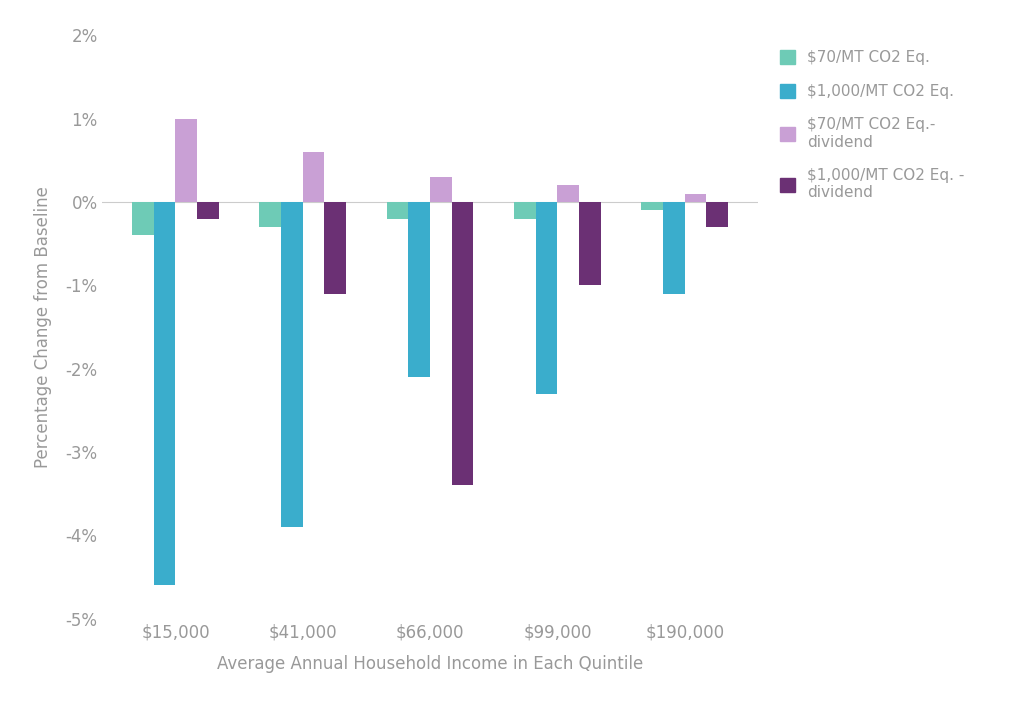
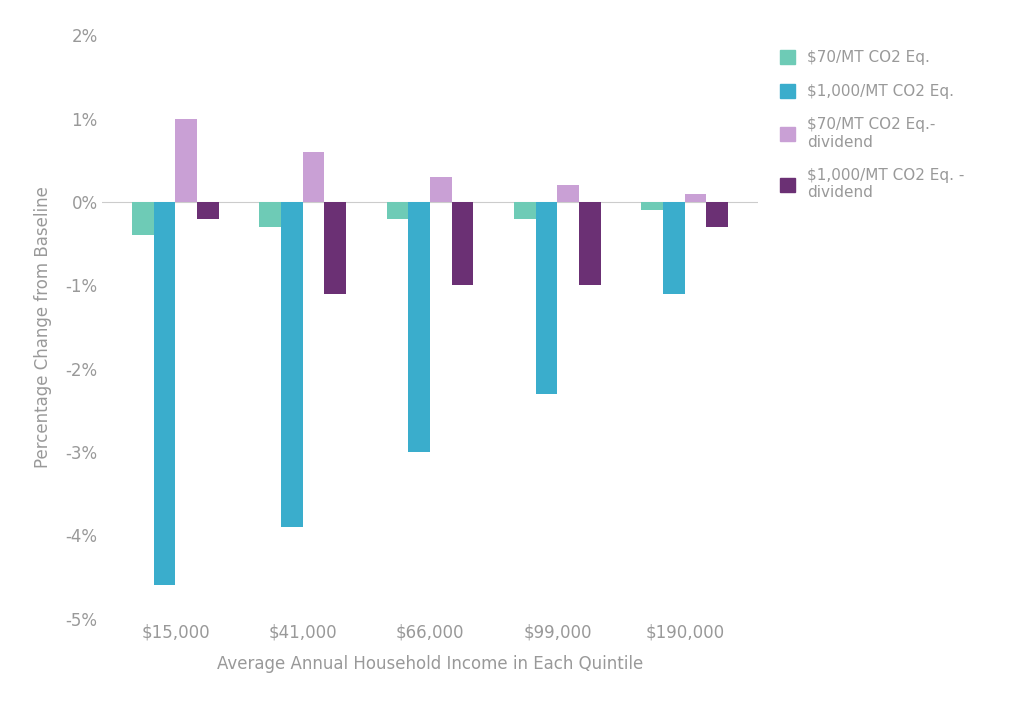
$1,000/MT CO2 Eq./$66,000: -2.1% -> -3.0%
$1,000/MT CO2 Eq. - dividend/$66,000: -3.4% -> -1.0%
